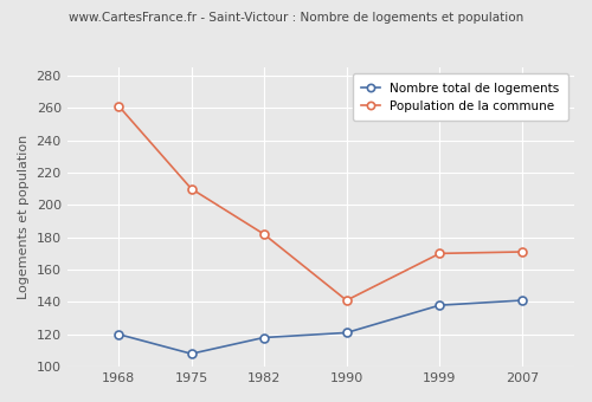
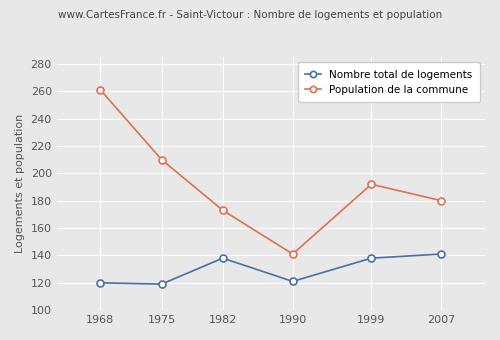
Nombre total de logements/1975: 108 -> 119
Nombre total de logements/1982: 118 -> 138
Population de la commune/1982: 182 -> 173
Population de la commune/1999: 170 -> 192
Population de la commune/2007: 171 -> 180
